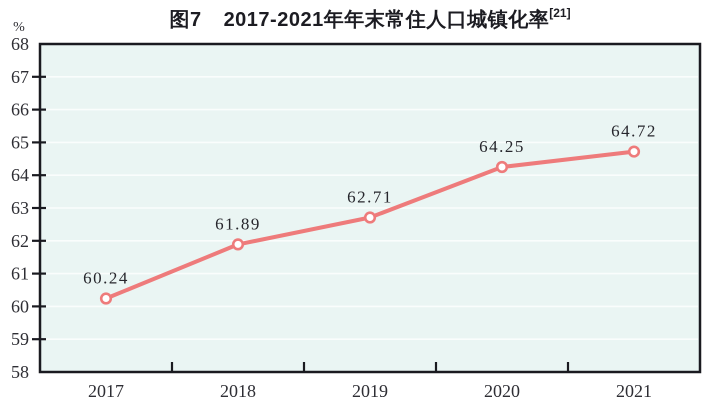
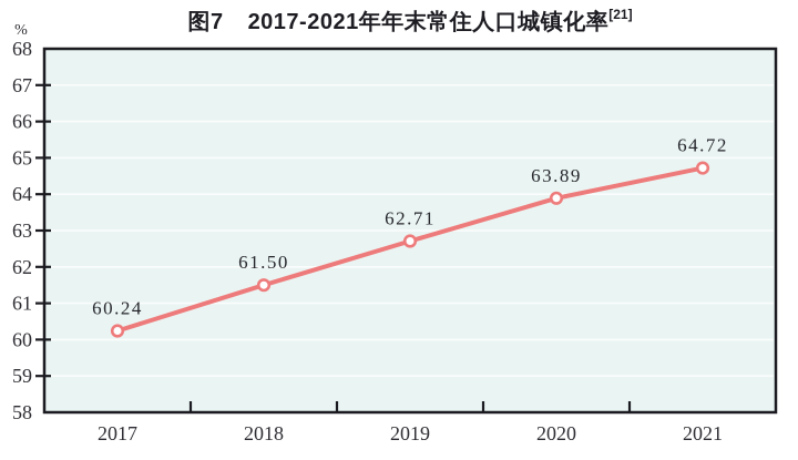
2018: 61.89 -> 61.50
2020: 64.25 -> 63.89
